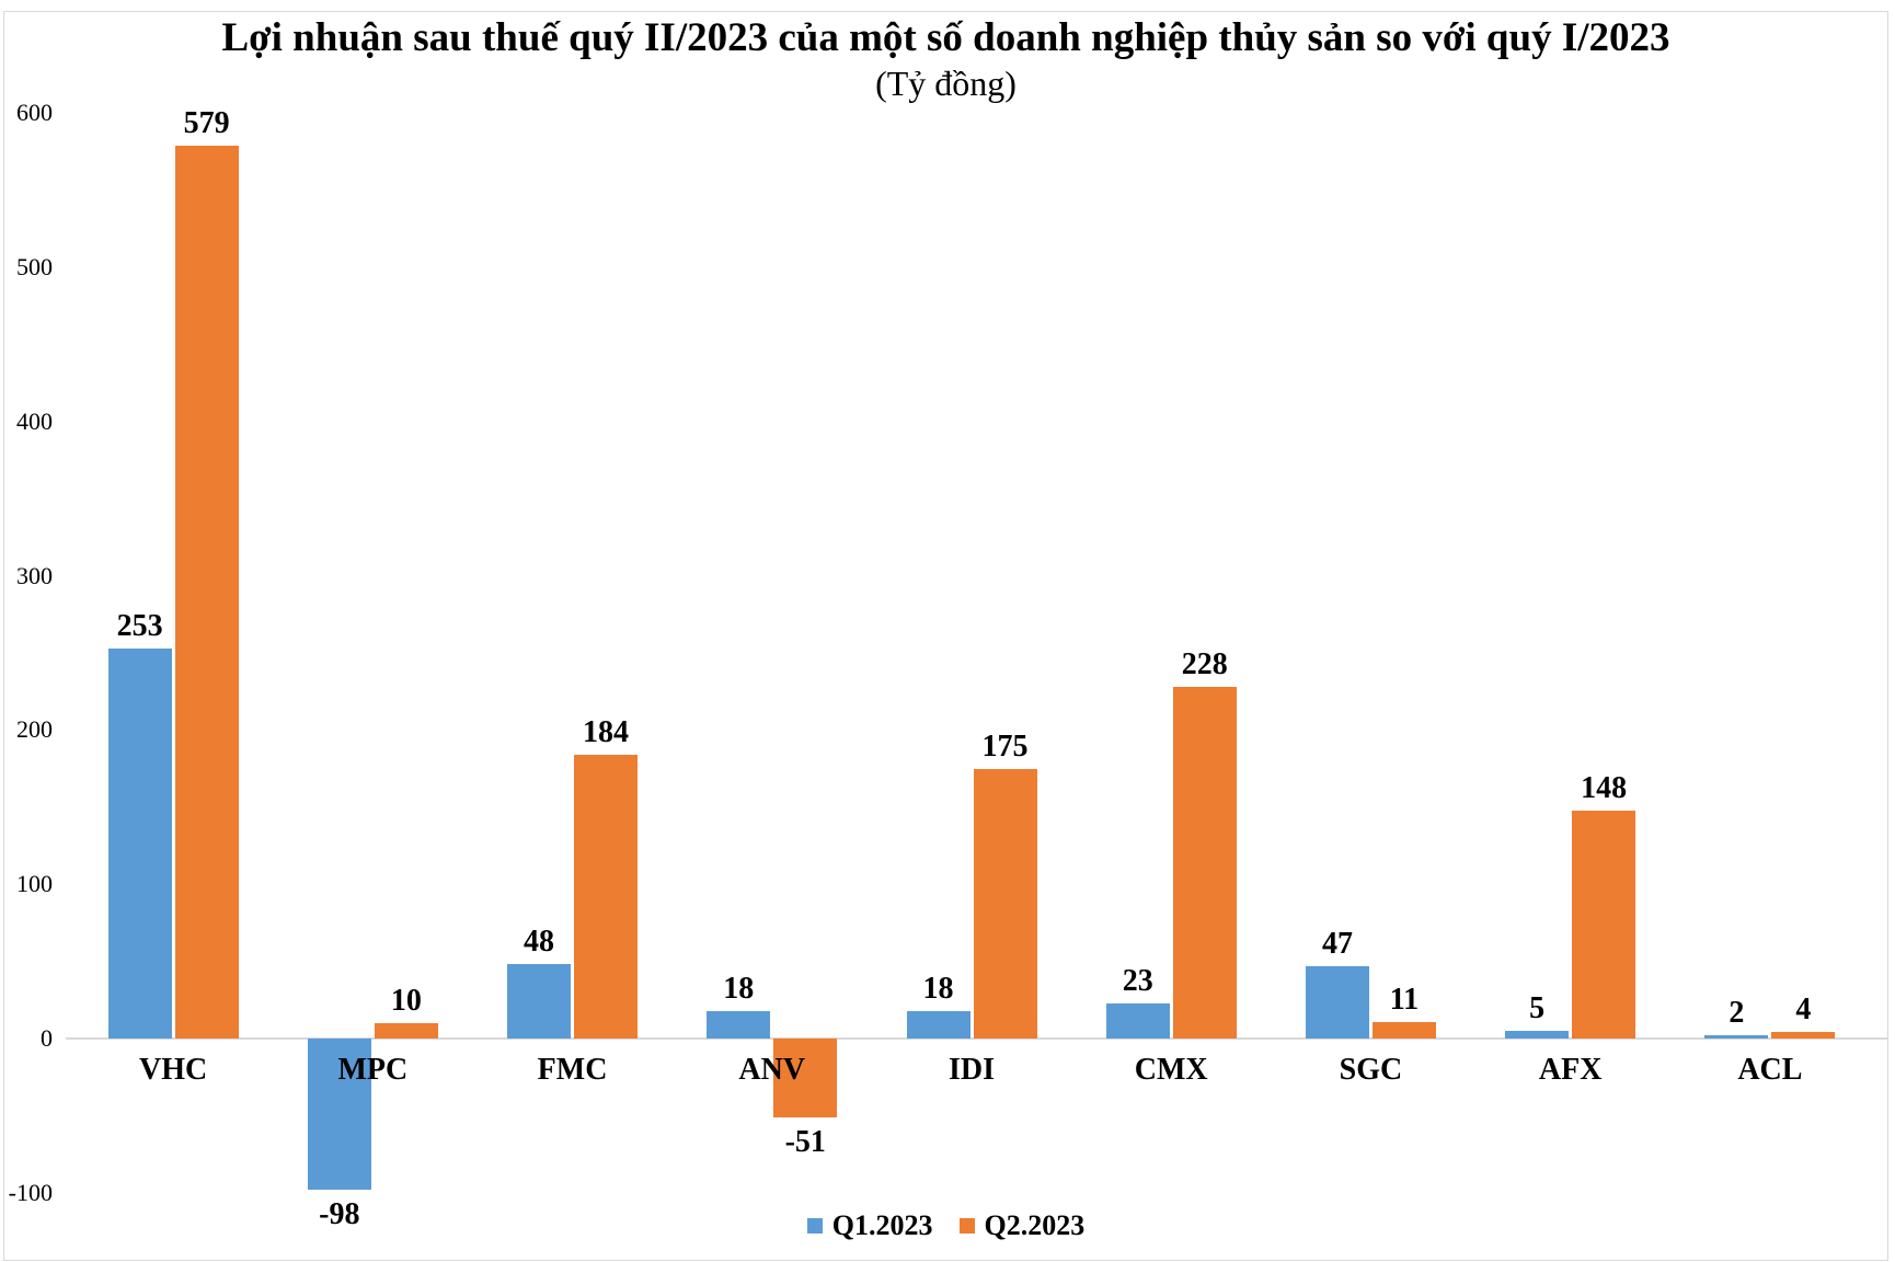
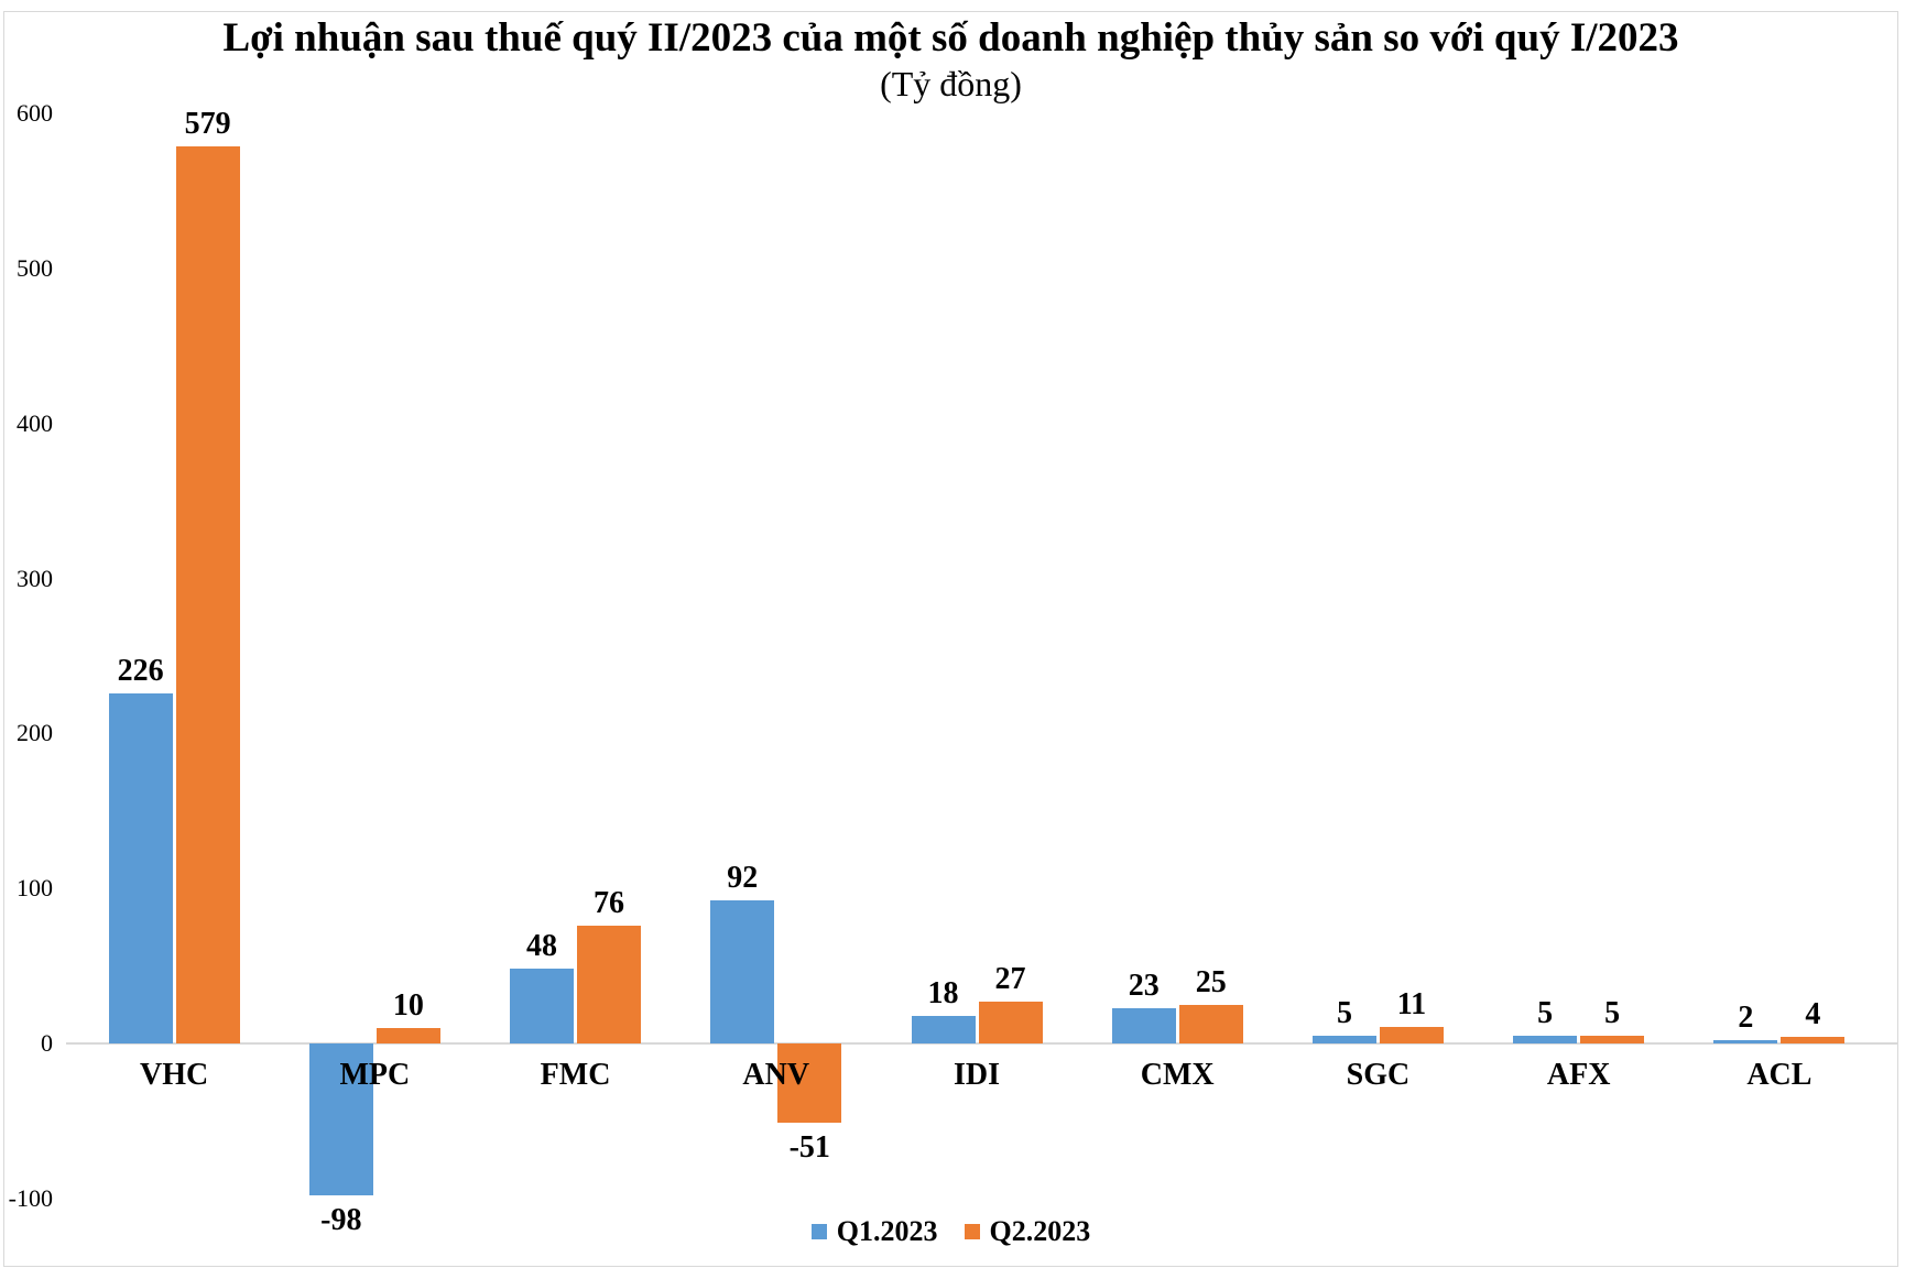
Q1.2023/VHC: 253 -> 226
Q2.2023/FMC: 184 -> 76
Q1.2023/ANV: 18 -> 92
Q2.2023/IDI: 175 -> 27
Q2.2023/CMX: 228 -> 25
Q1.2023/SGC: 47 -> 5
Q2.2023/AFX: 148 -> 5
